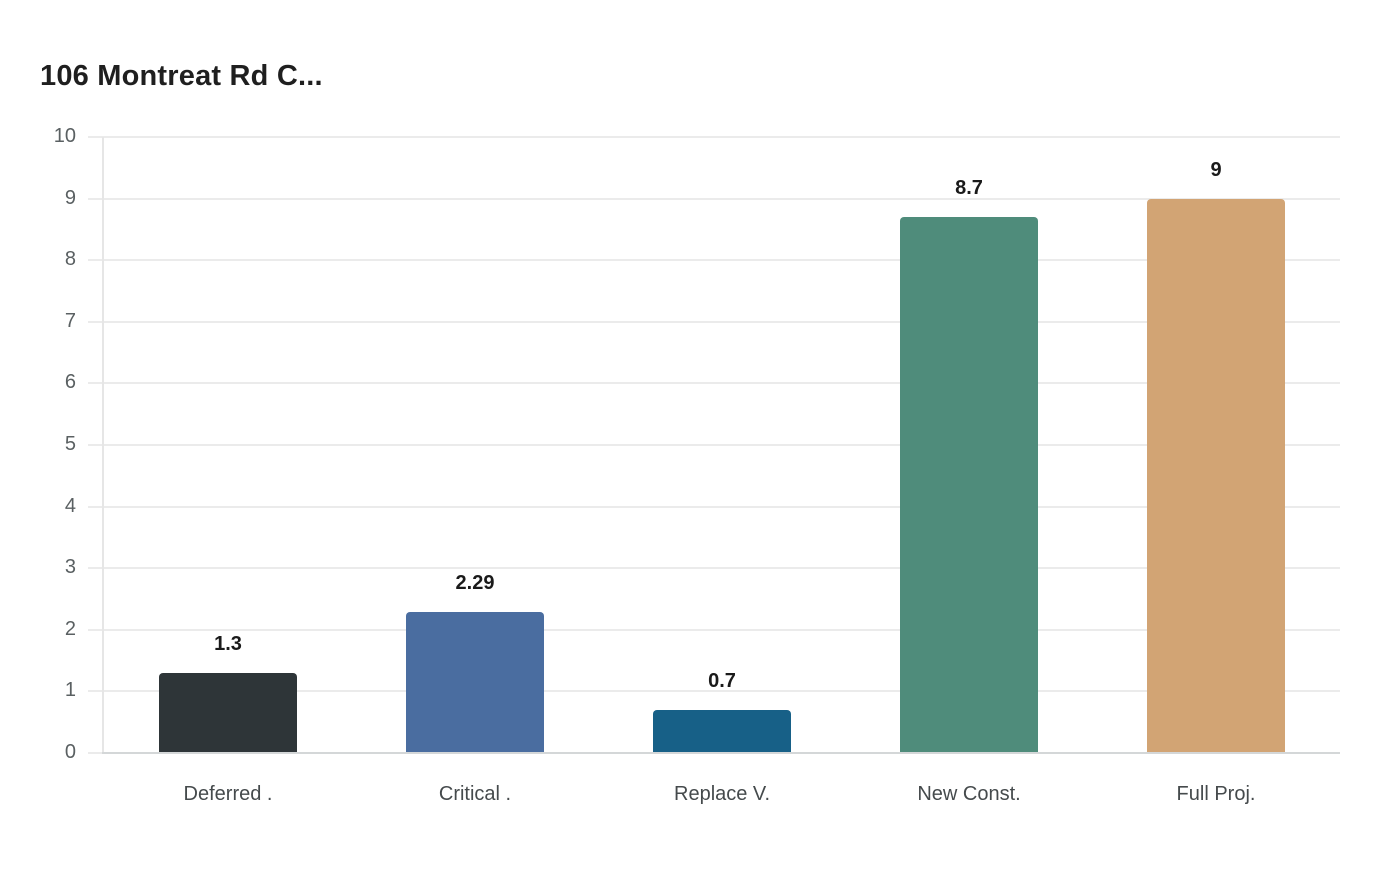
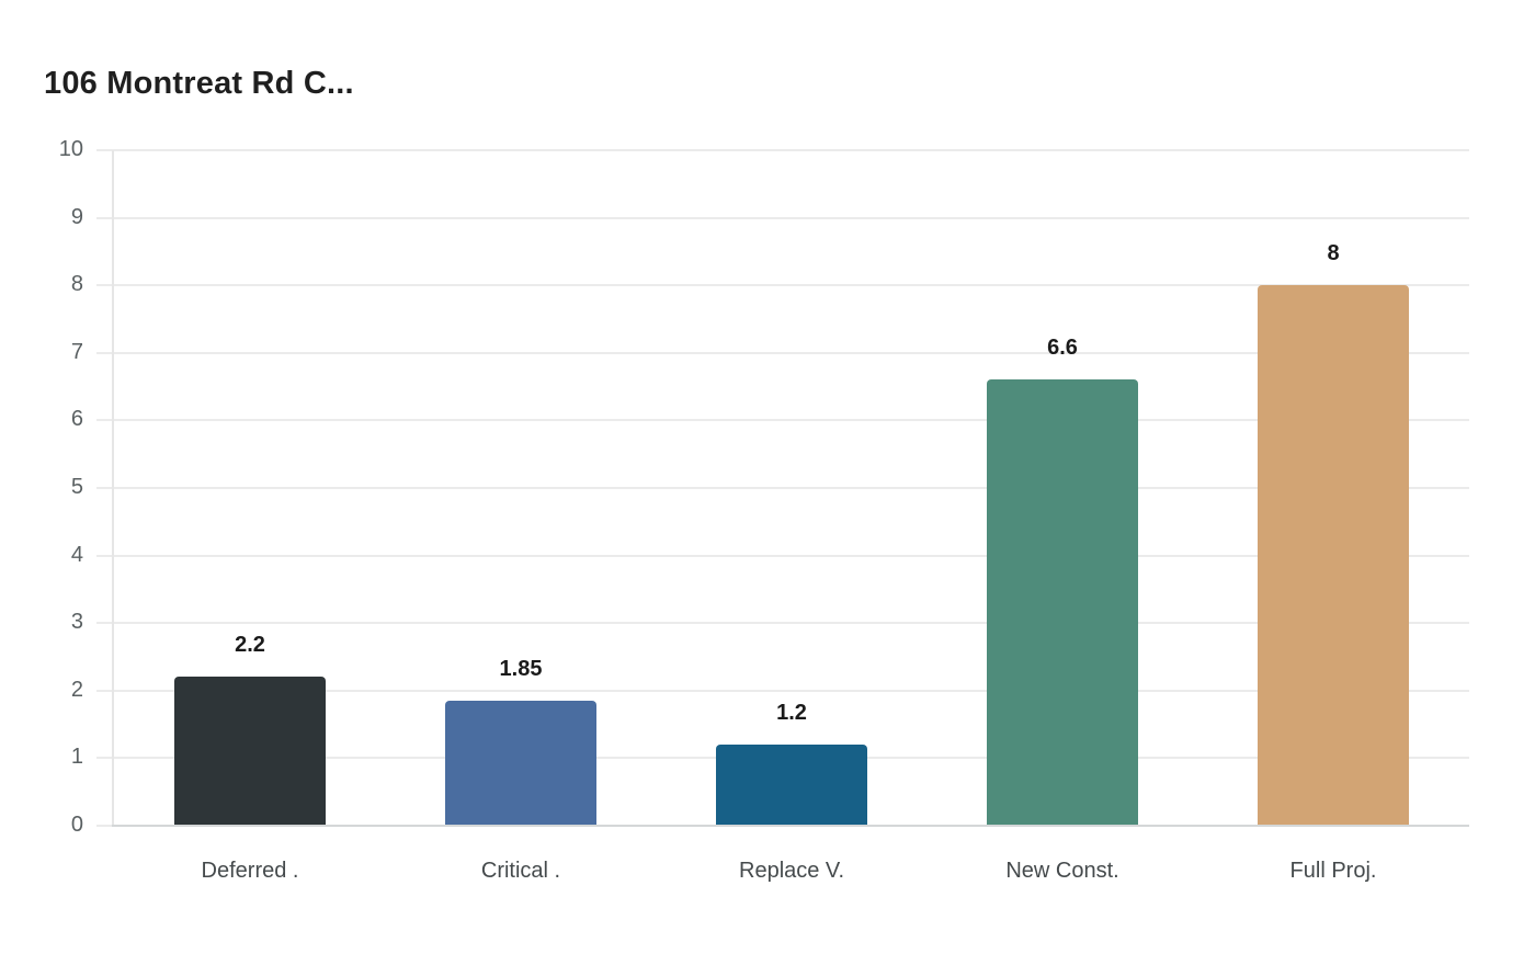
Deferred .: 1.3 -> 2.2
Critical .: 2.29 -> 1.85
Replace V.: 0.7 -> 1.2
New Const.: 8.7 -> 6.6
Full Proj.: 9 -> 8
